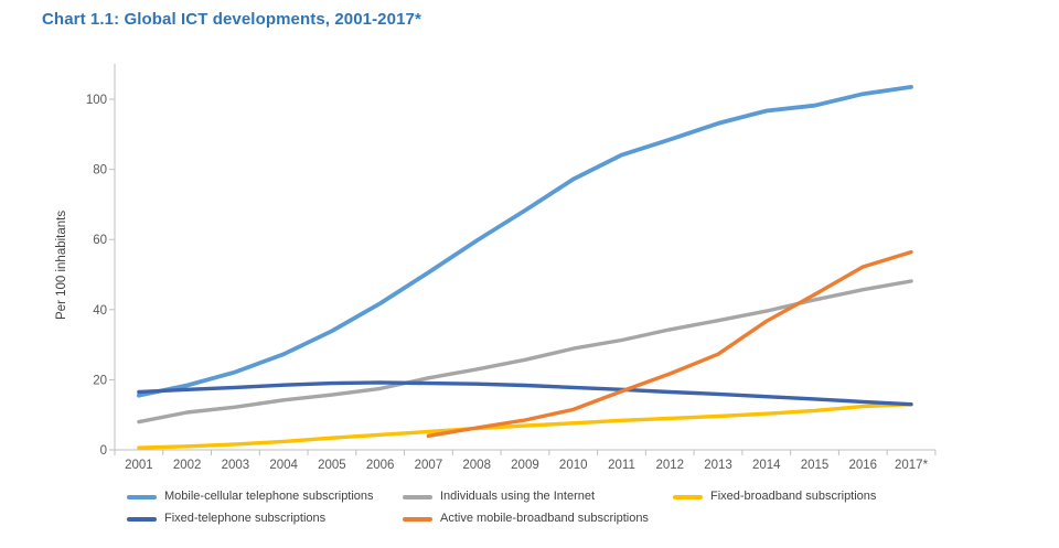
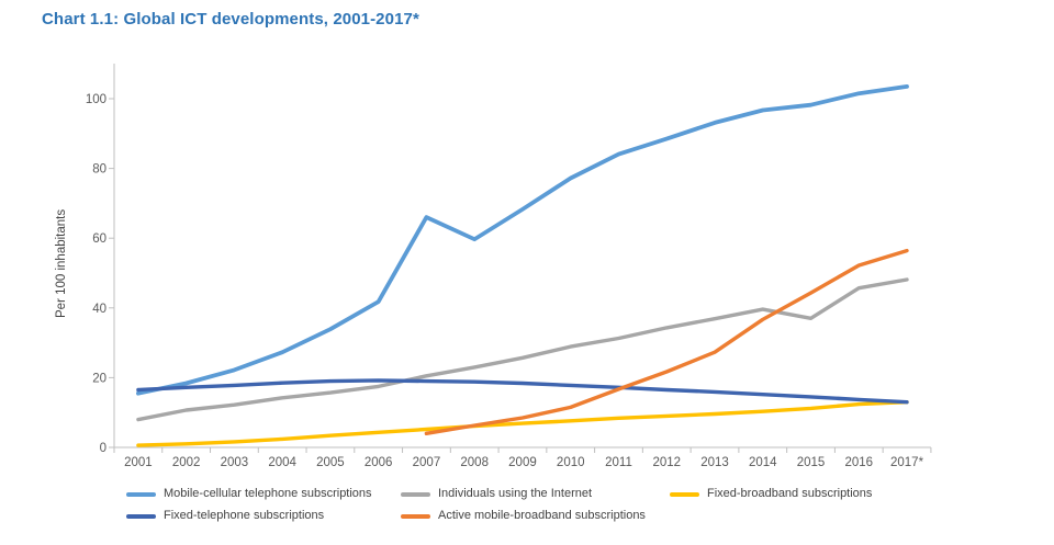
Mobile-cellular telephone subscriptions/2007: 51 -> 66
Individuals using the Internet/2015: 43 -> 37
